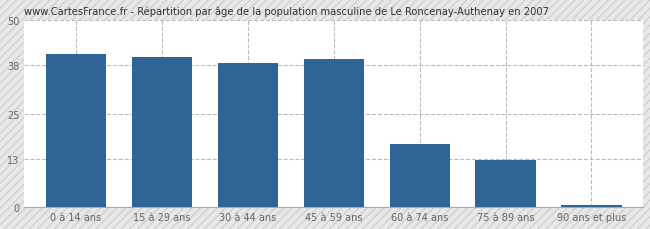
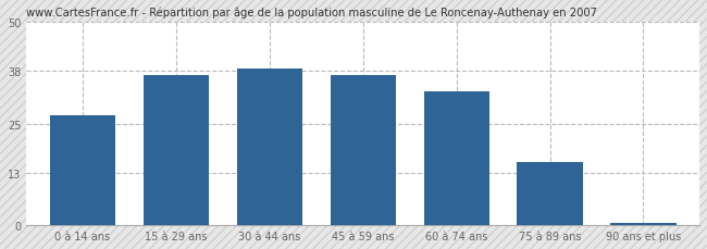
0 à 14 ans: 41.0 -> 27.0
15 à 29 ans: 40.0 -> 37.0
45 à 59 ans: 39.5 -> 37.0
60 à 74 ans: 17.0 -> 33.0
75 à 89 ans: 12.5 -> 15.5
